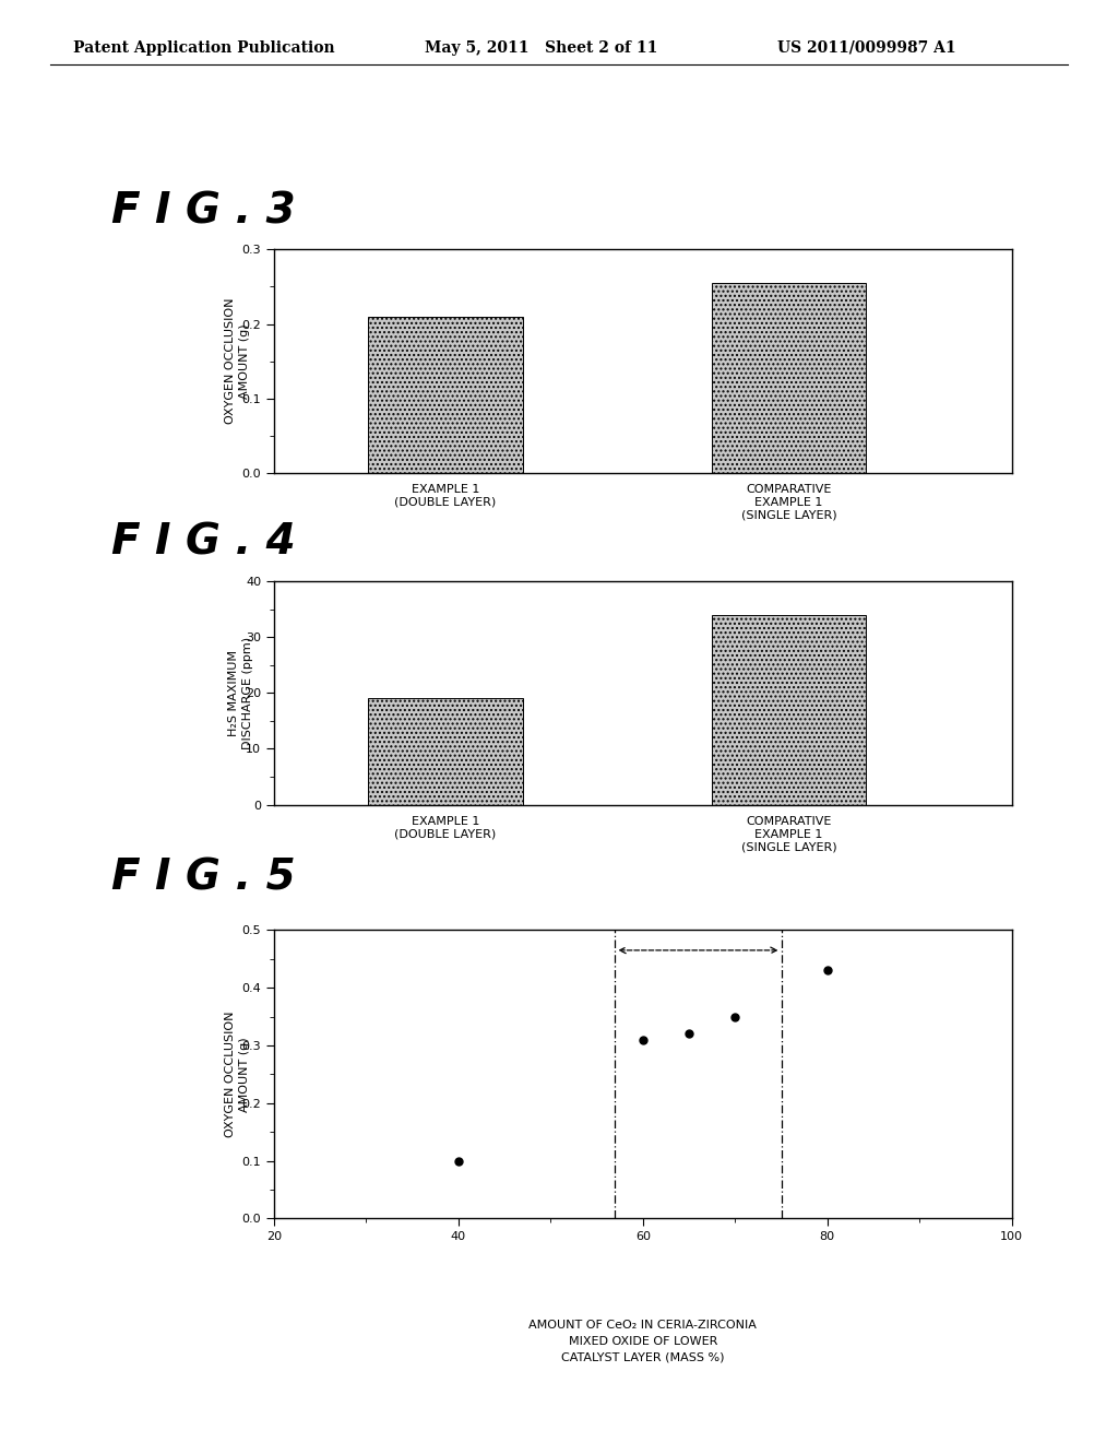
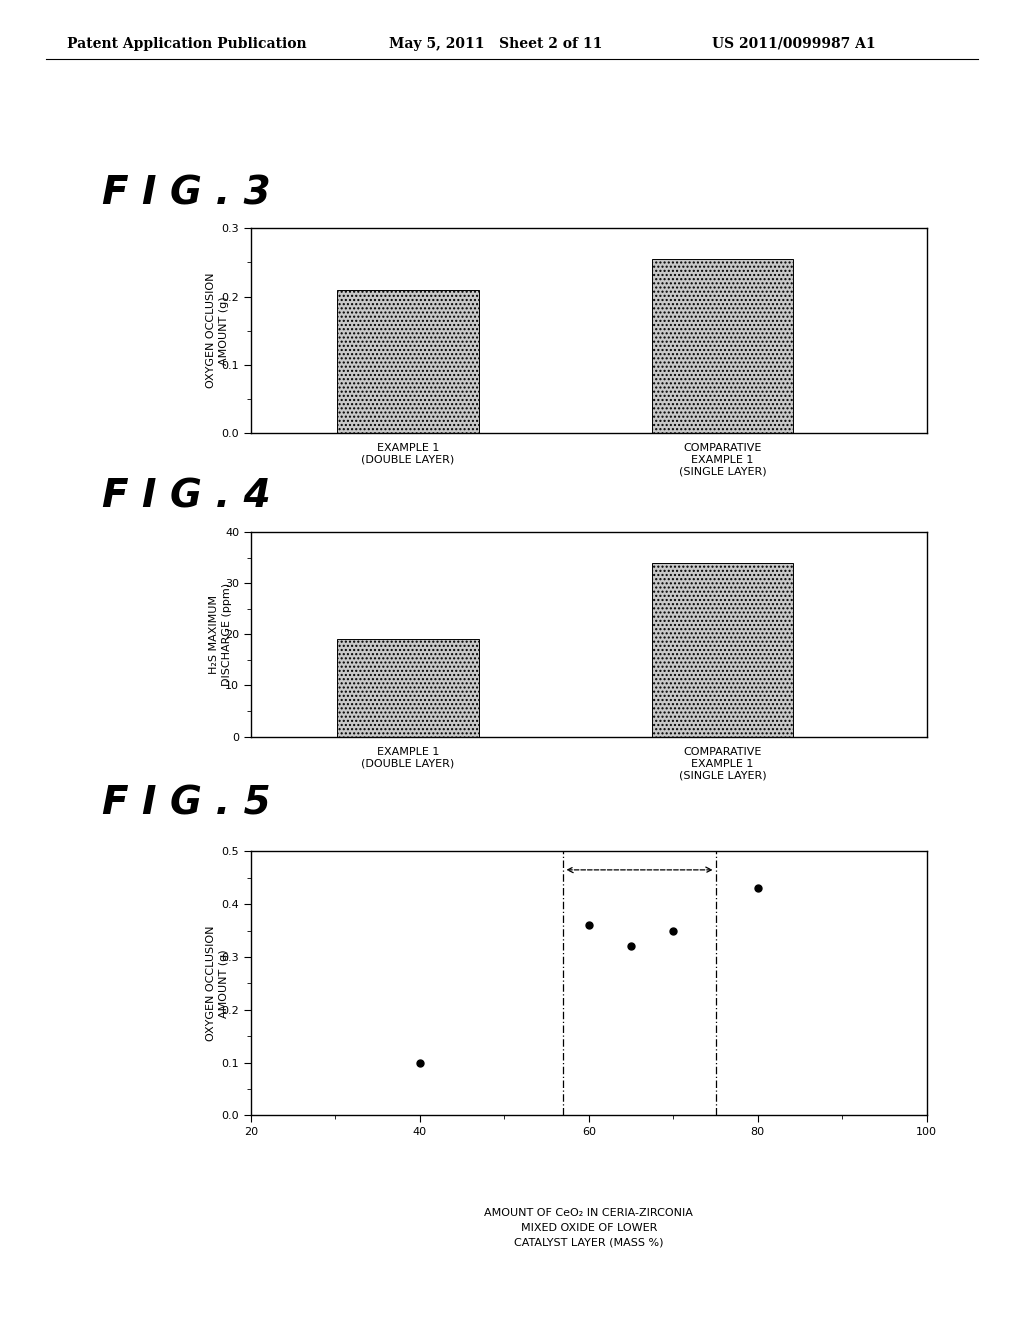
60: 0.31 -> 0.36
